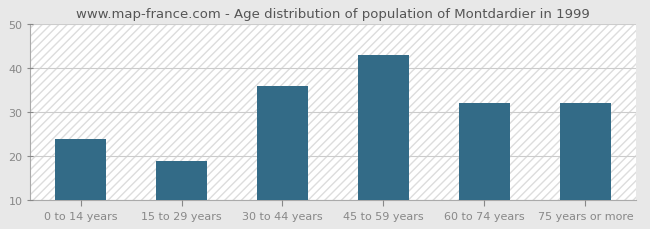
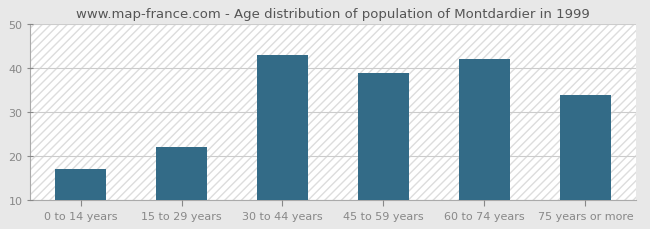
0 to 14 years: 24 -> 17
15 to 29 years: 19 -> 22
30 to 44 years: 36 -> 43
45 to 59 years: 43 -> 39
60 to 74 years: 32 -> 42
75 years or more: 32 -> 34
